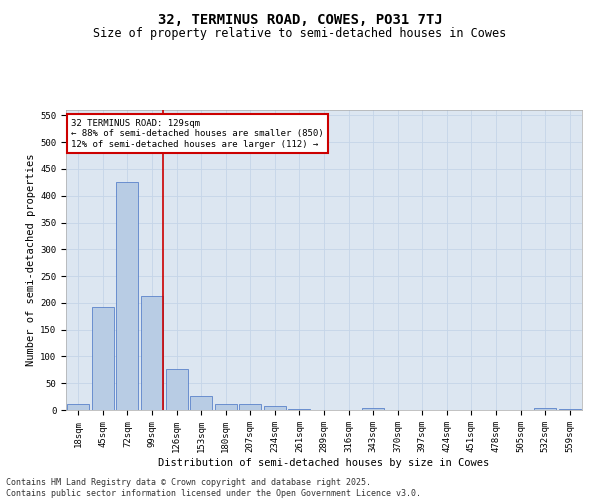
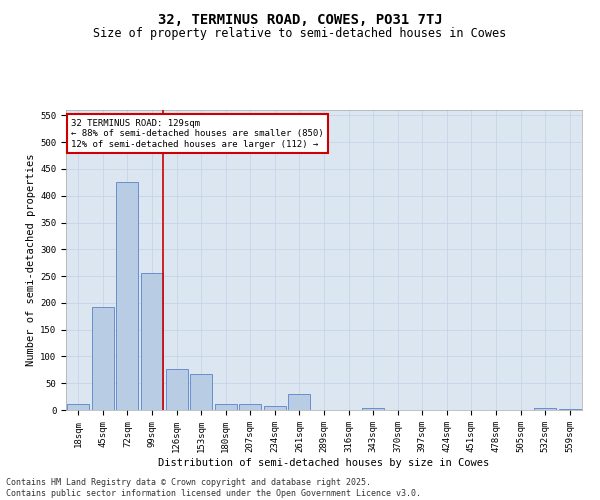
99sqm: 212 -> 256
153sqm: 27 -> 68
261sqm: 2 -> 30
